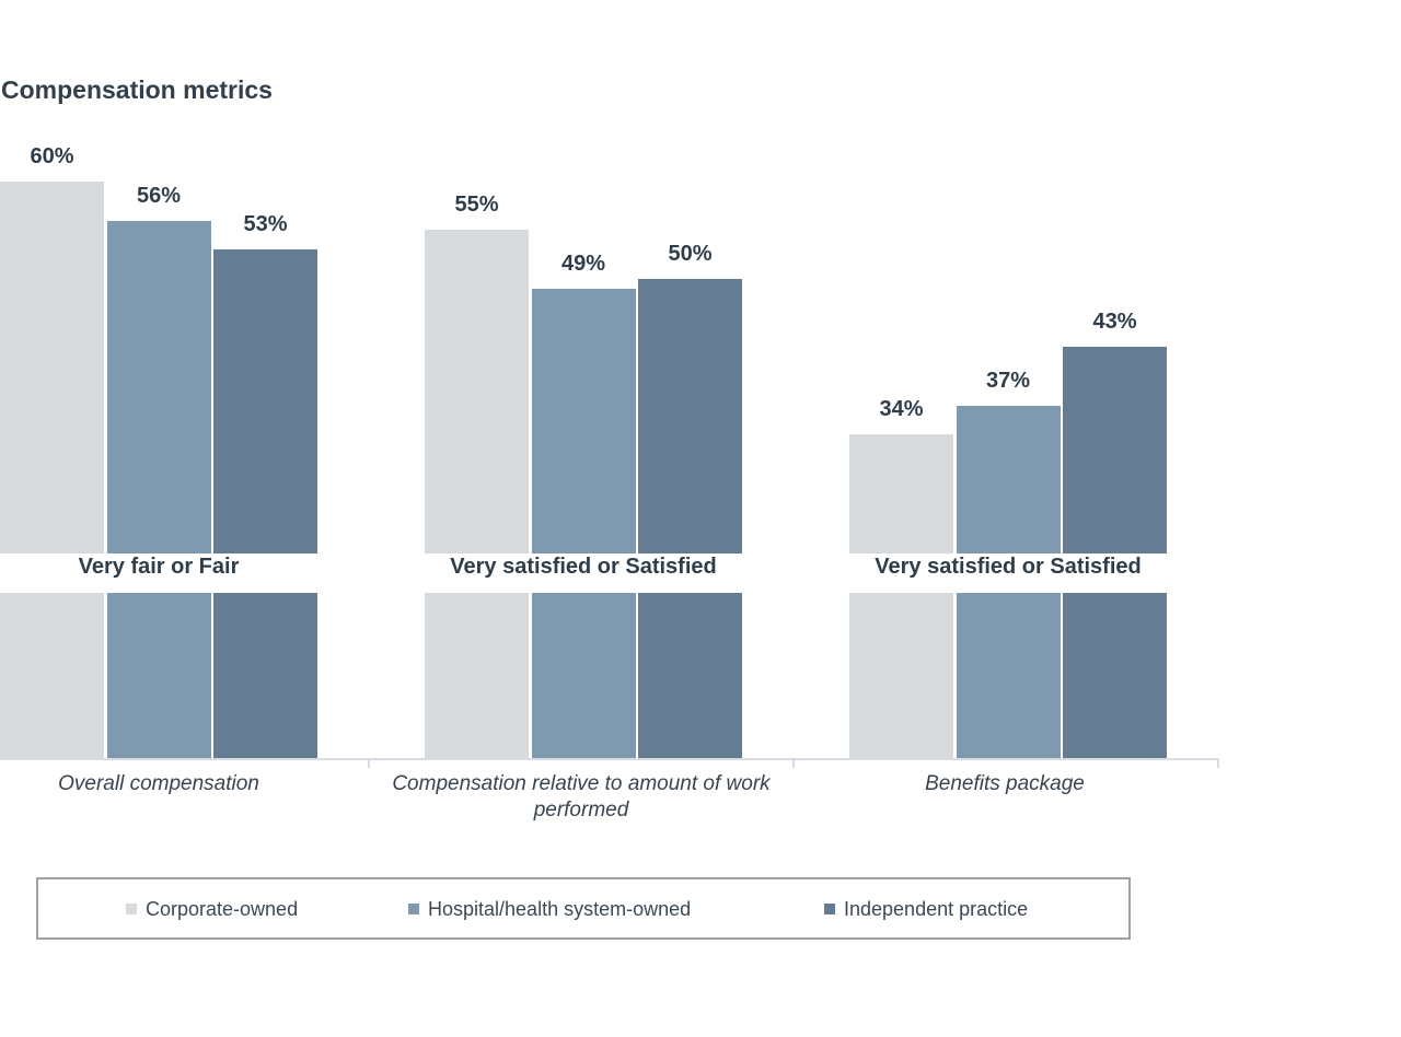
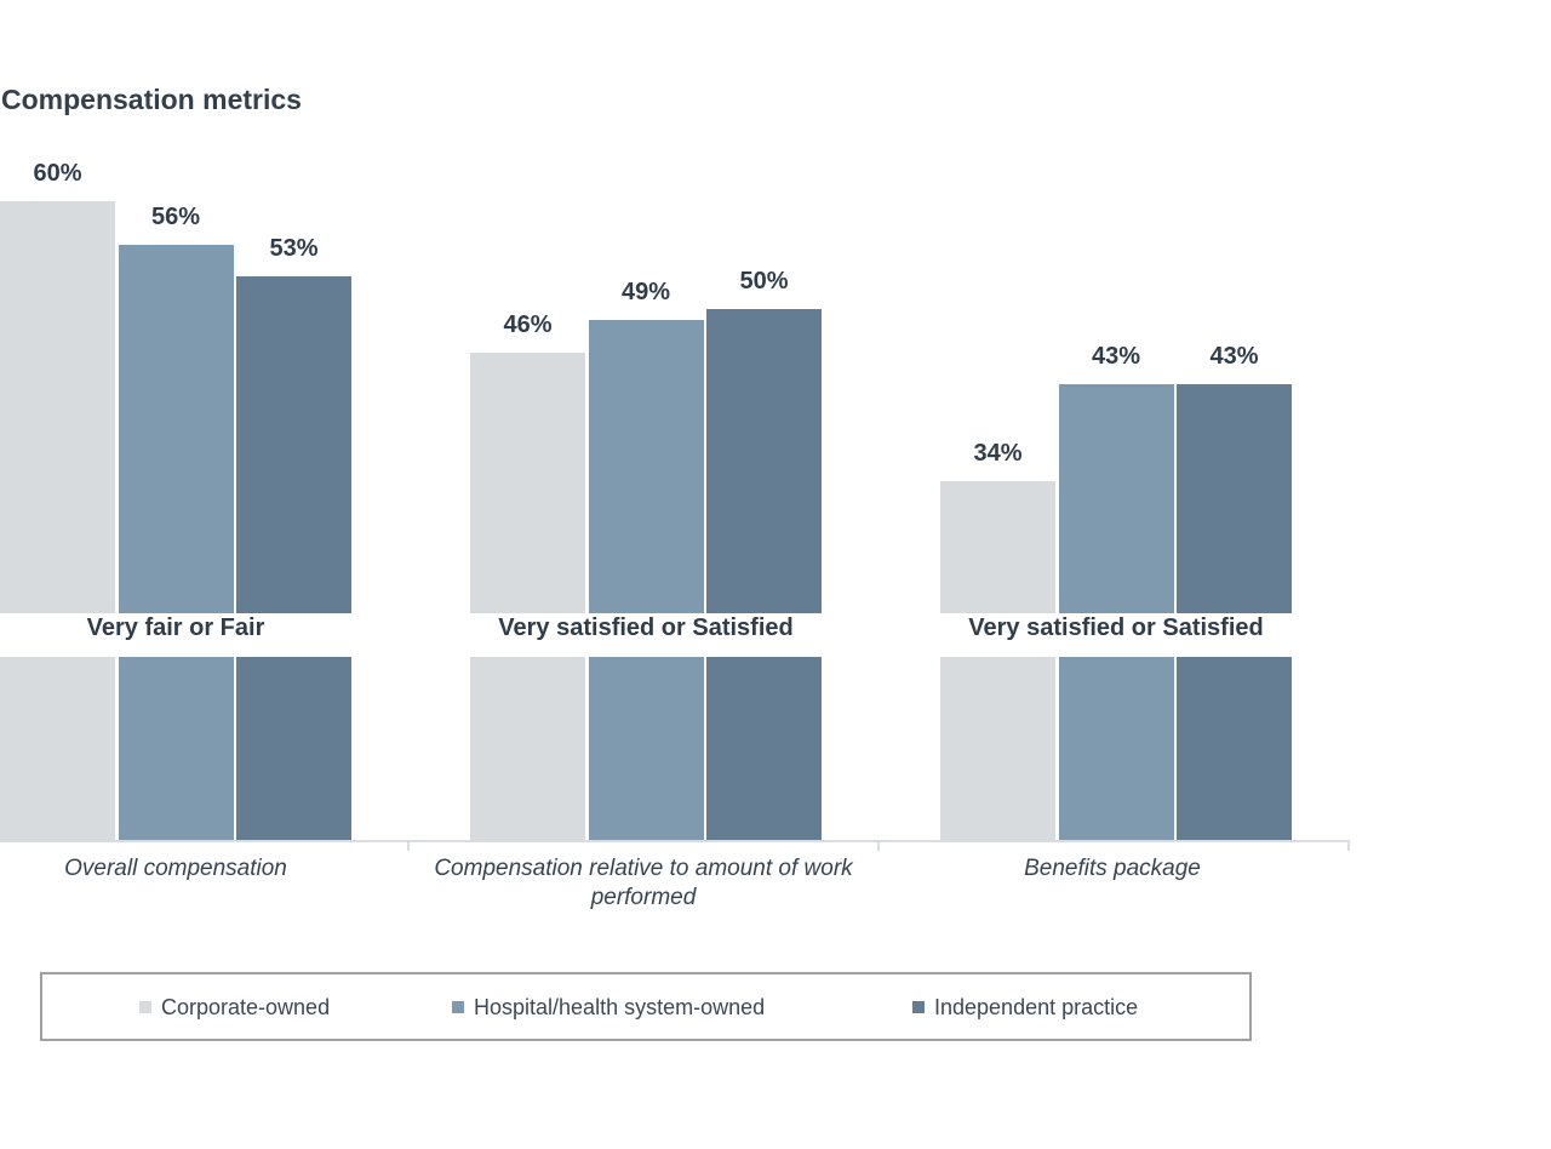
Corporate-owned/Compensation relative to amount of work performed: 55% -> 46%
Hospital/health system-owned/Benefits package: 37% -> 43%
